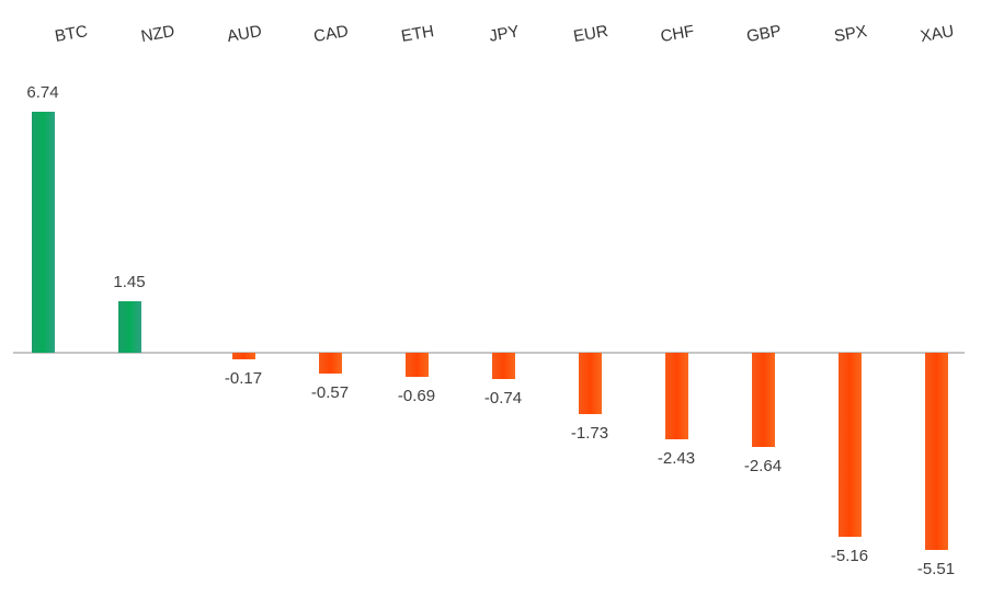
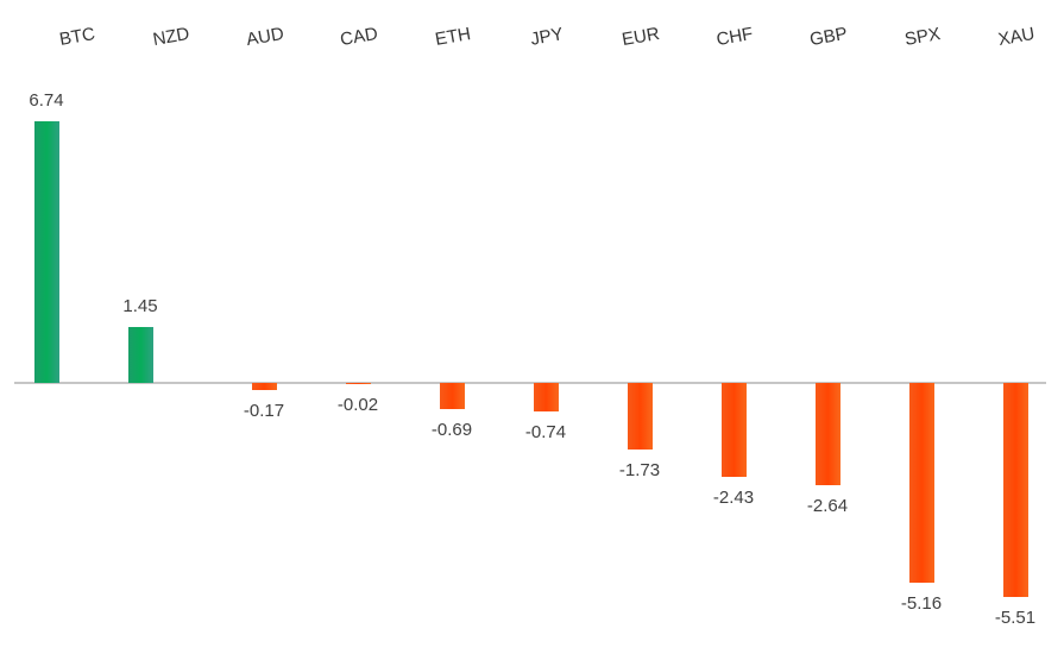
CAD: -0.57 -> -0.02
